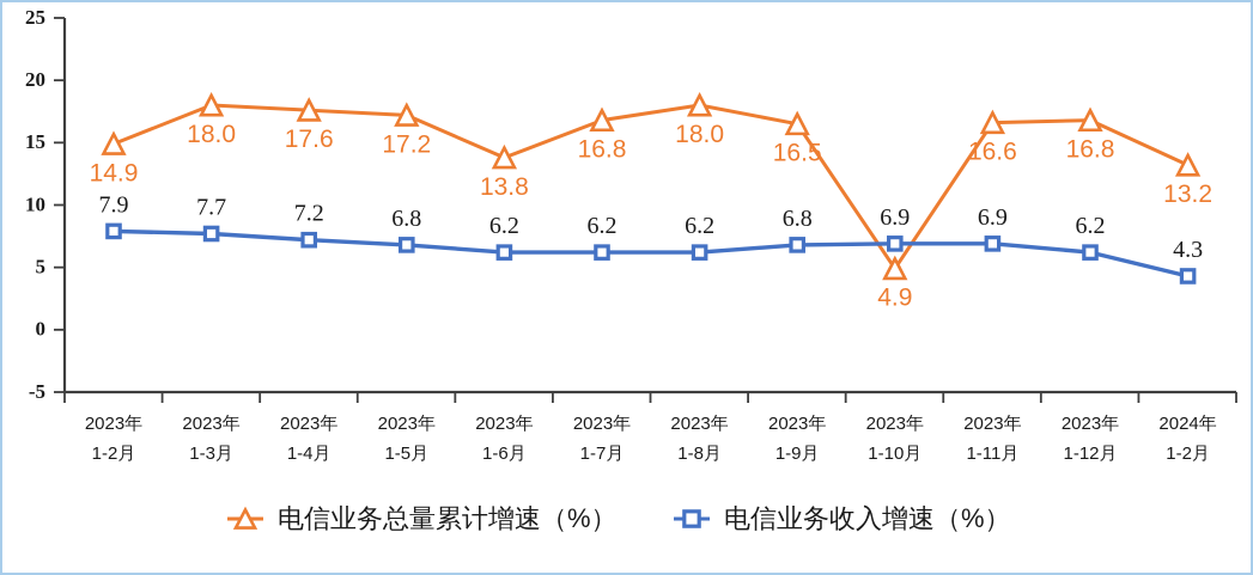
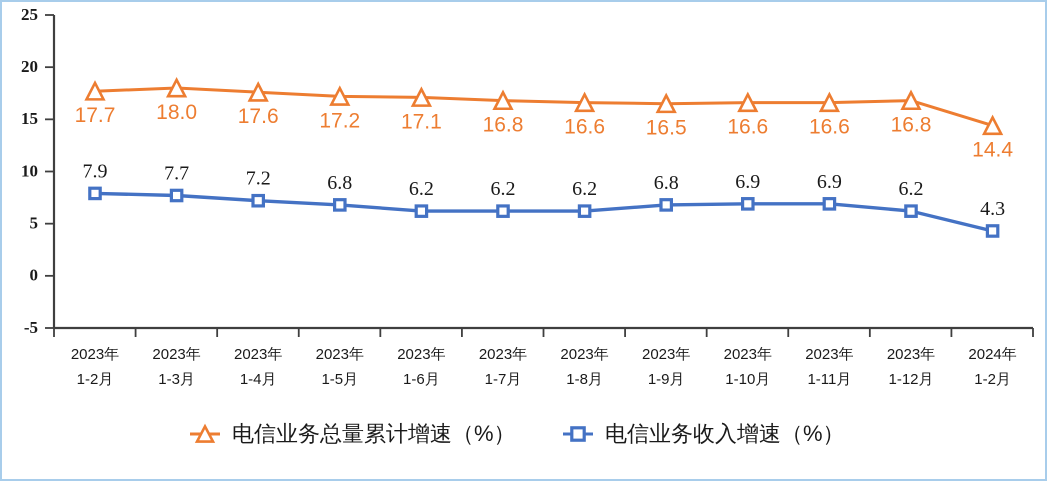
电信业务总量累计增速（%）/2023年 1-2月: 14.9 -> 17.7
电信业务总量累计增速（%）/2023年 1-6月: 13.8 -> 17.1
电信业务总量累计增速（%）/2023年 1-8月: 18.0 -> 16.6
电信业务总量累计增速（%）/2023年 1-10月: 4.9 -> 16.6
电信业务总量累计增速（%）/2024年 1-2月: 13.2 -> 14.4
